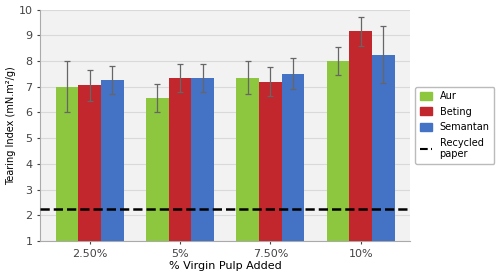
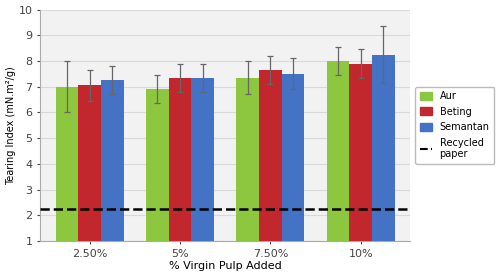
Aur/5%: 6.55 -> 6.90
Beting/7.50%: 7.20 -> 7.65
Beting/10%: 9.15 -> 7.90
